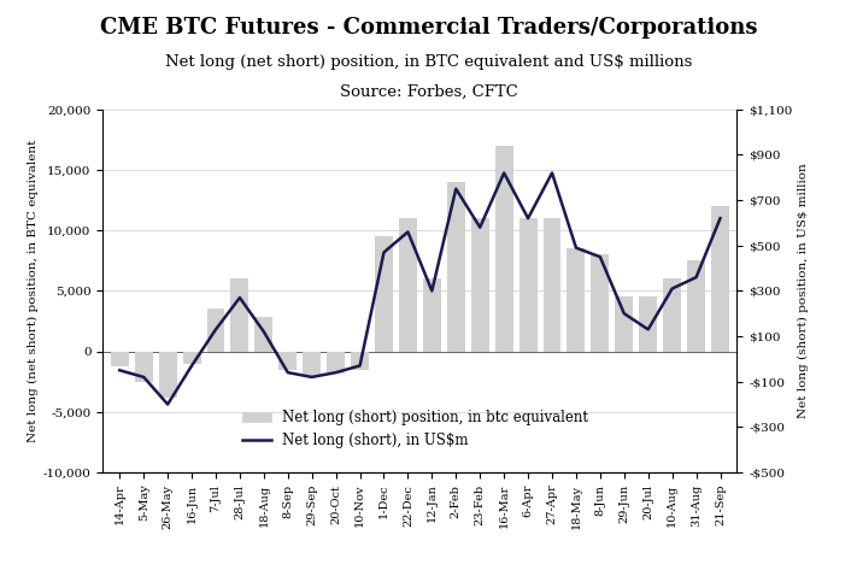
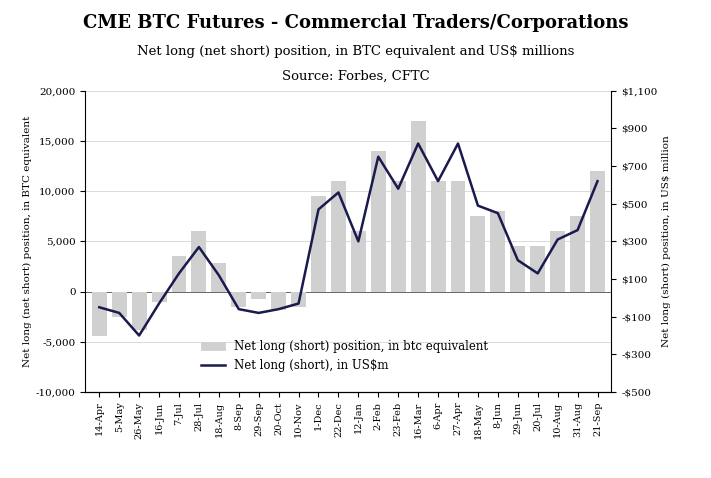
Net long (short) position, in btc equivalent/14-Apr: -1,200 -> -4,400
Net long (short) position, in btc equivalent/29-Sep: -2,000 -> -700
Net long (short) position, in btc equivalent/18-May: 8,500 -> 7,500
